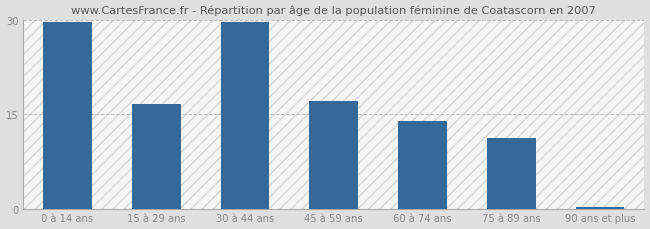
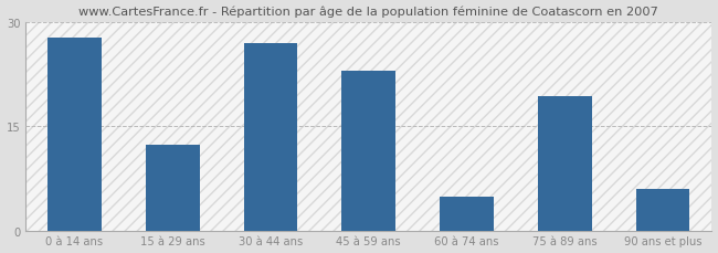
0 à 14 ans: 29.7 -> 27.8
15 à 29 ans: 16.6 -> 12.4
30 à 44 ans: 29.7 -> 27.0
45 à 59 ans: 17.1 -> 23.0
60 à 74 ans: 13.9 -> 4.8
75 à 89 ans: 11.2 -> 19.4
90 ans et plus: 0.2 -> 6.0
